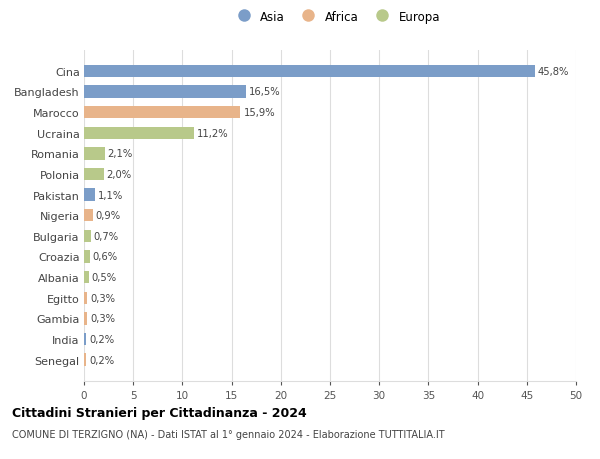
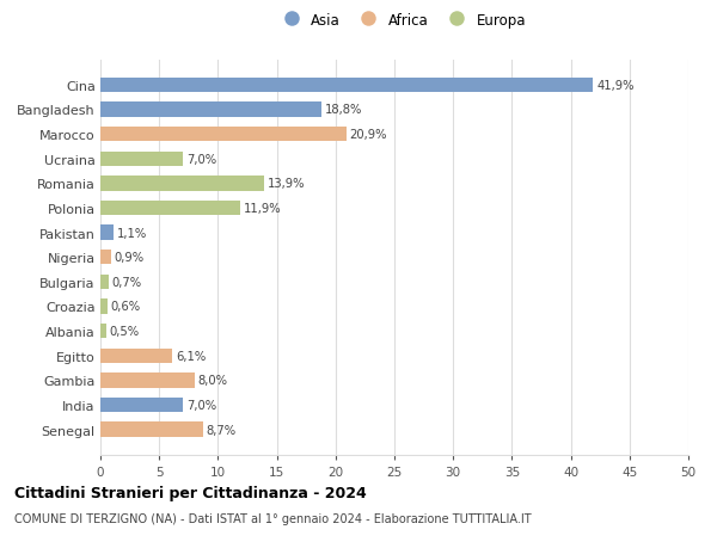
Cina: 45,8% -> 41,9%
Bangladesh: 16,5% -> 18,8%
Marocco: 15,9% -> 20,9%
Ucraina: 11,2% -> 7,0%
Romania: 2,1% -> 13,9%
Polonia: 2,0% -> 11,9%
Egitto: 0,3% -> 6,1%
Gambia: 0,3% -> 8,0%
India: 0,2% -> 7,0%
Senegal: 0,2% -> 8,7%
